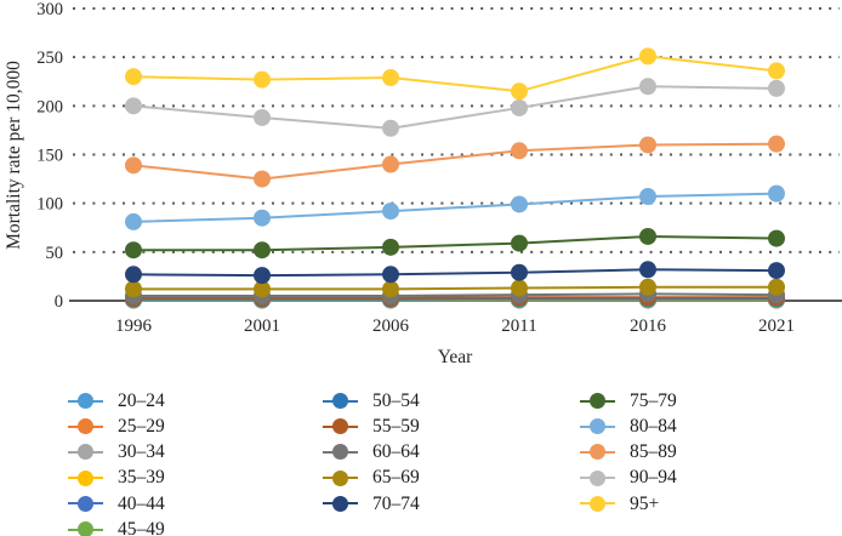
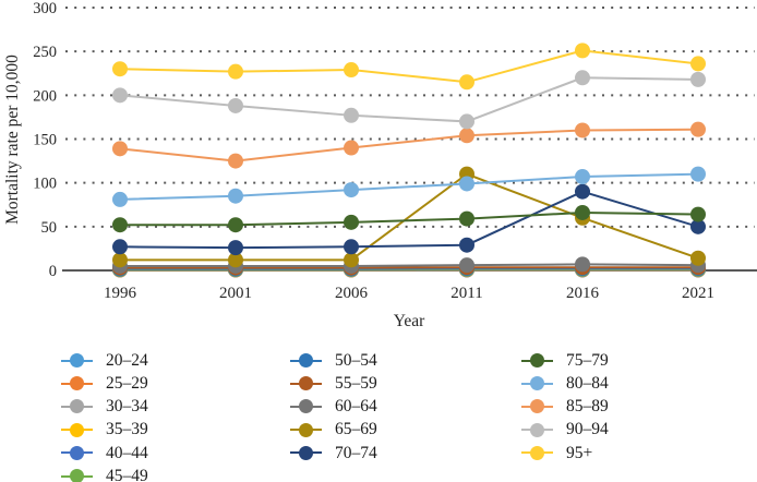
65–69/2011: 10 -> 110
90–94/2011: 200 -> 170
65–69/2016: 10 -> 60
70–74/2016: 30 -> 90
70–74/2021: 30 -> 50
